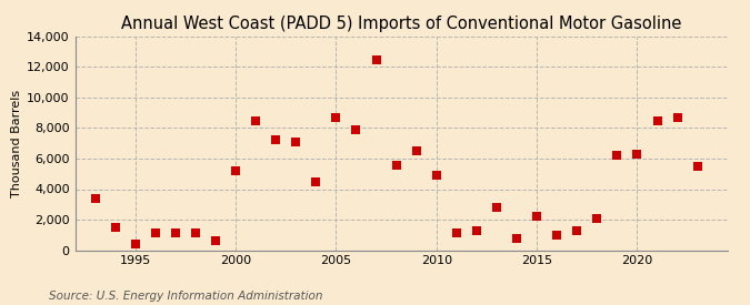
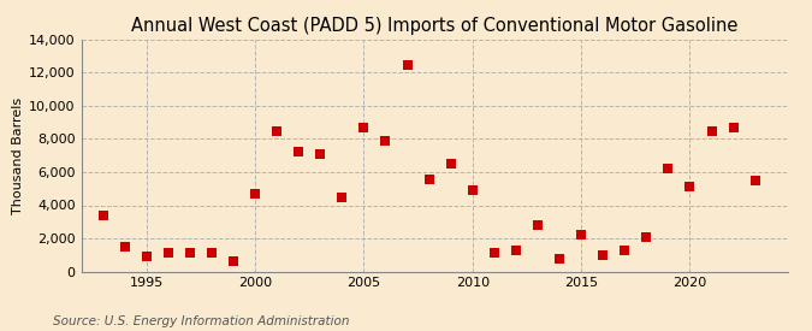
1995: 400 -> 900
2000: 5,200 -> 4,700
2020: 6,300 -> 5,100
